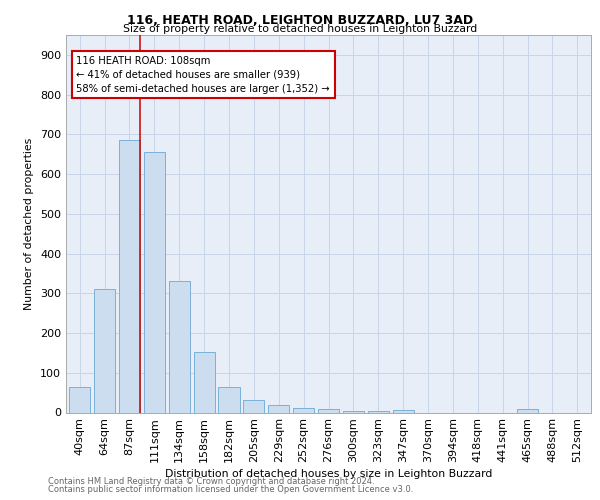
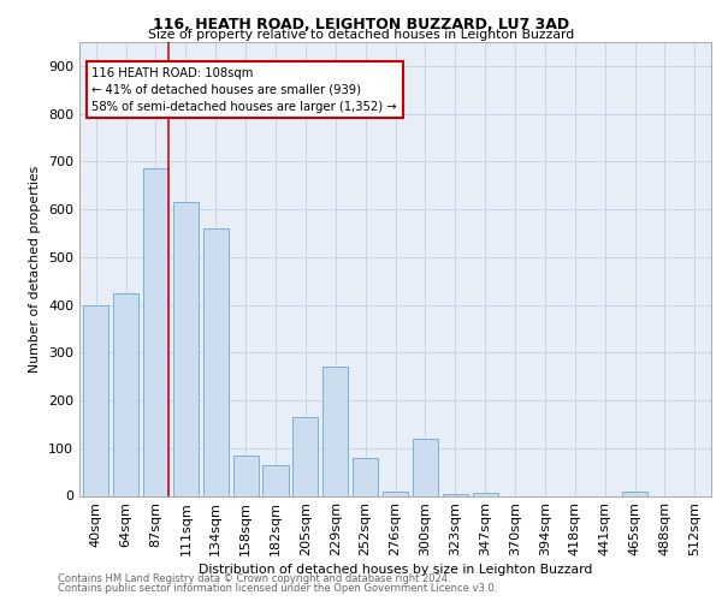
40sqm: 63 -> 400
64sqm: 310 -> 425
111sqm: 655 -> 615
134sqm: 330 -> 560
158sqm: 152 -> 85
205sqm: 32 -> 165
229sqm: 20 -> 270
252sqm: 12 -> 80
300sqm: 5 -> 120
